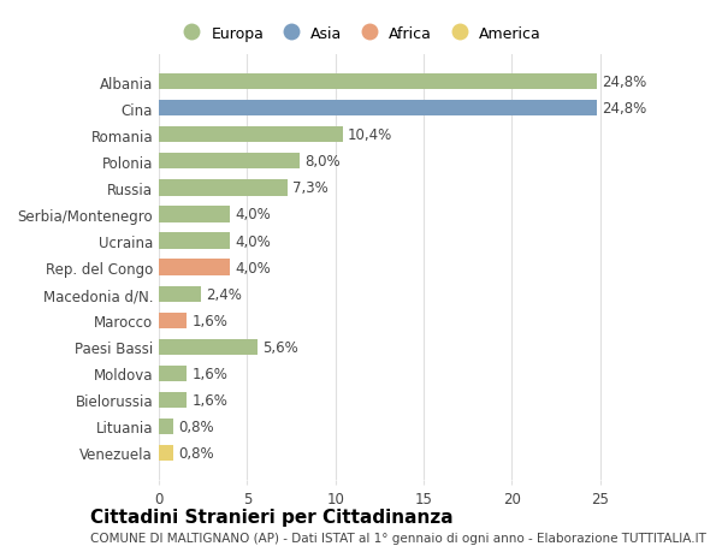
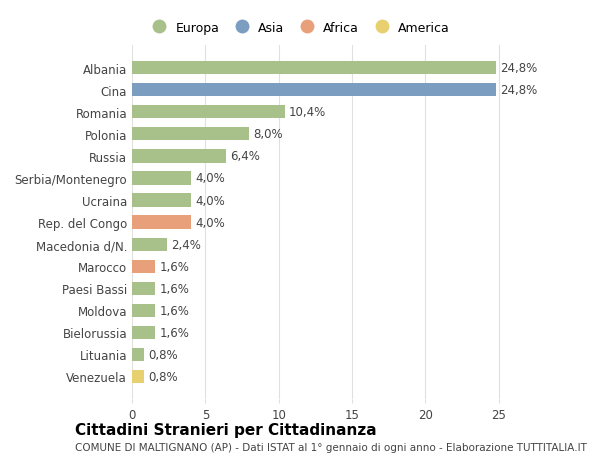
Russia: 7,3% -> 6,4%
Paesi Bassi: 5,6% -> 1,6%
